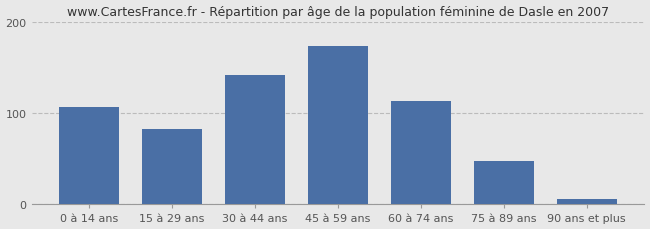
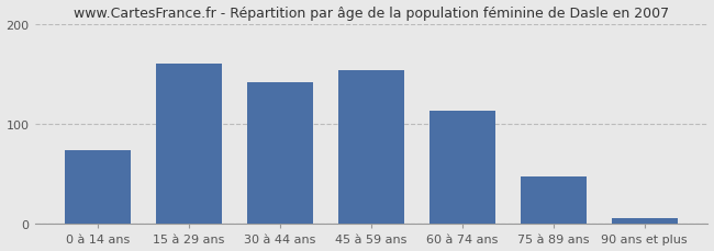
0 à 14 ans: 107 -> 74
15 à 29 ans: 82 -> 160
45 à 59 ans: 173 -> 154
